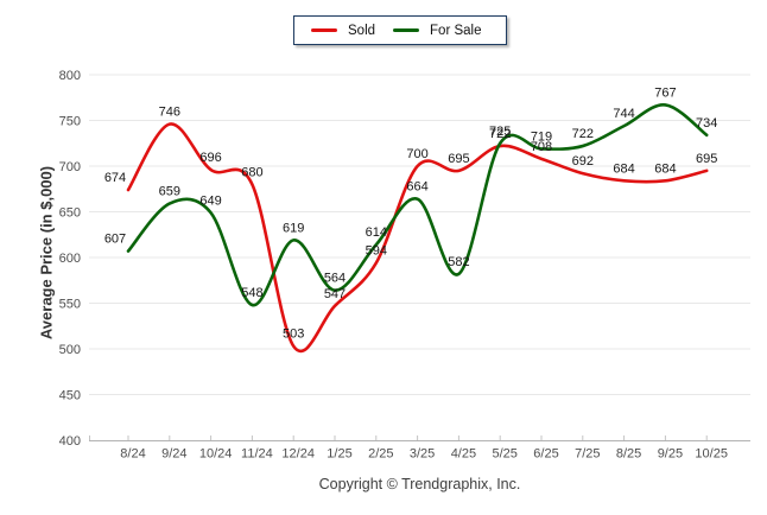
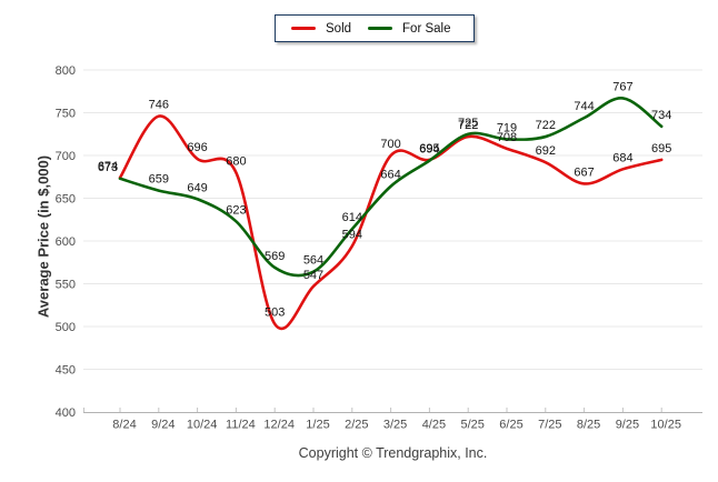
For Sale/8/24: 607 -> 673
For Sale/11/24: 548 -> 623
For Sale/12/24: 619 -> 569
For Sale/4/25: 582 -> 694
Sold/8/25: 684 -> 667
